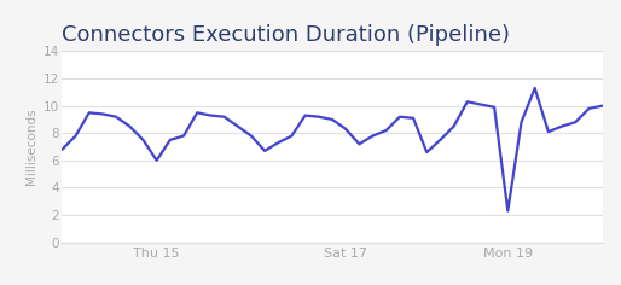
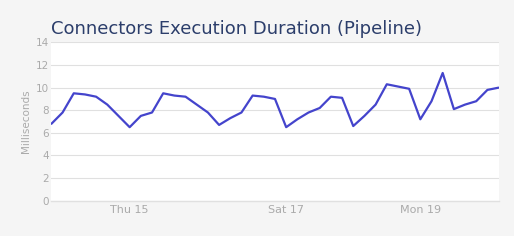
Thu 15: 6.0 -> 6.5
Sat 17: 8.3 -> 6.5
Mon 19: 2.3 -> 7.2
